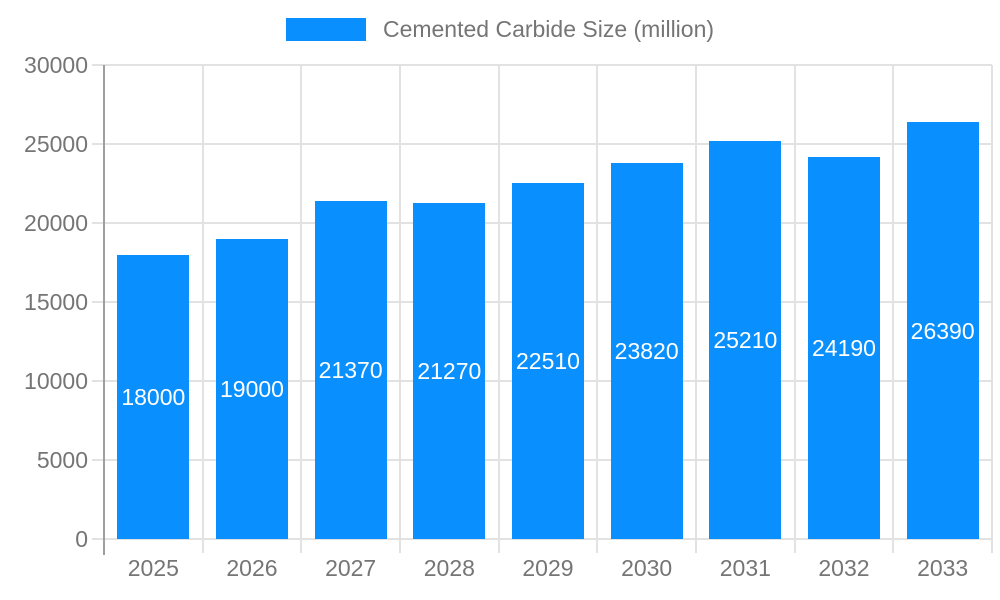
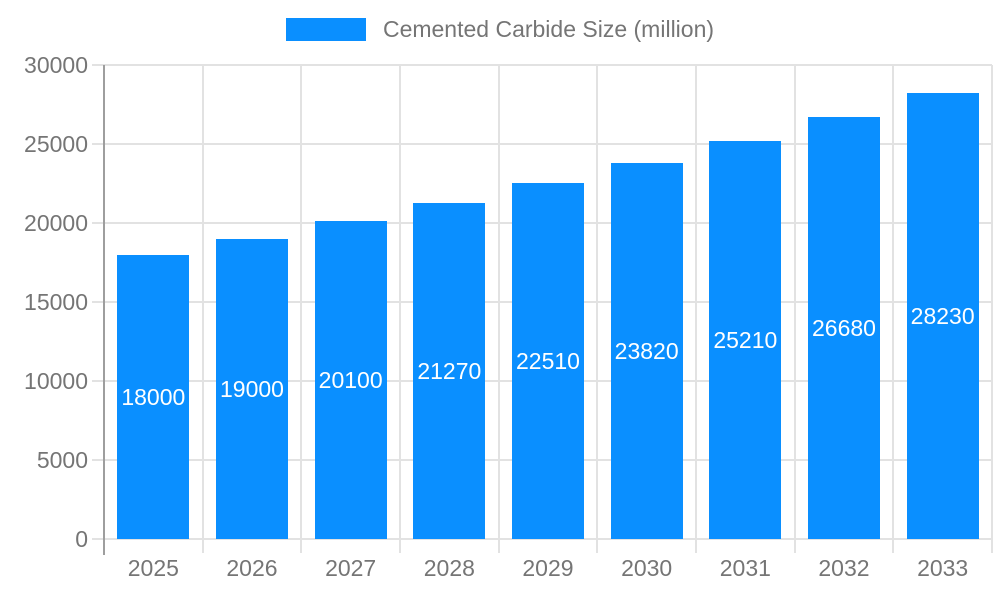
2027: 21370 -> 20100
2032: 24190 -> 26680
2033: 26390 -> 28230
